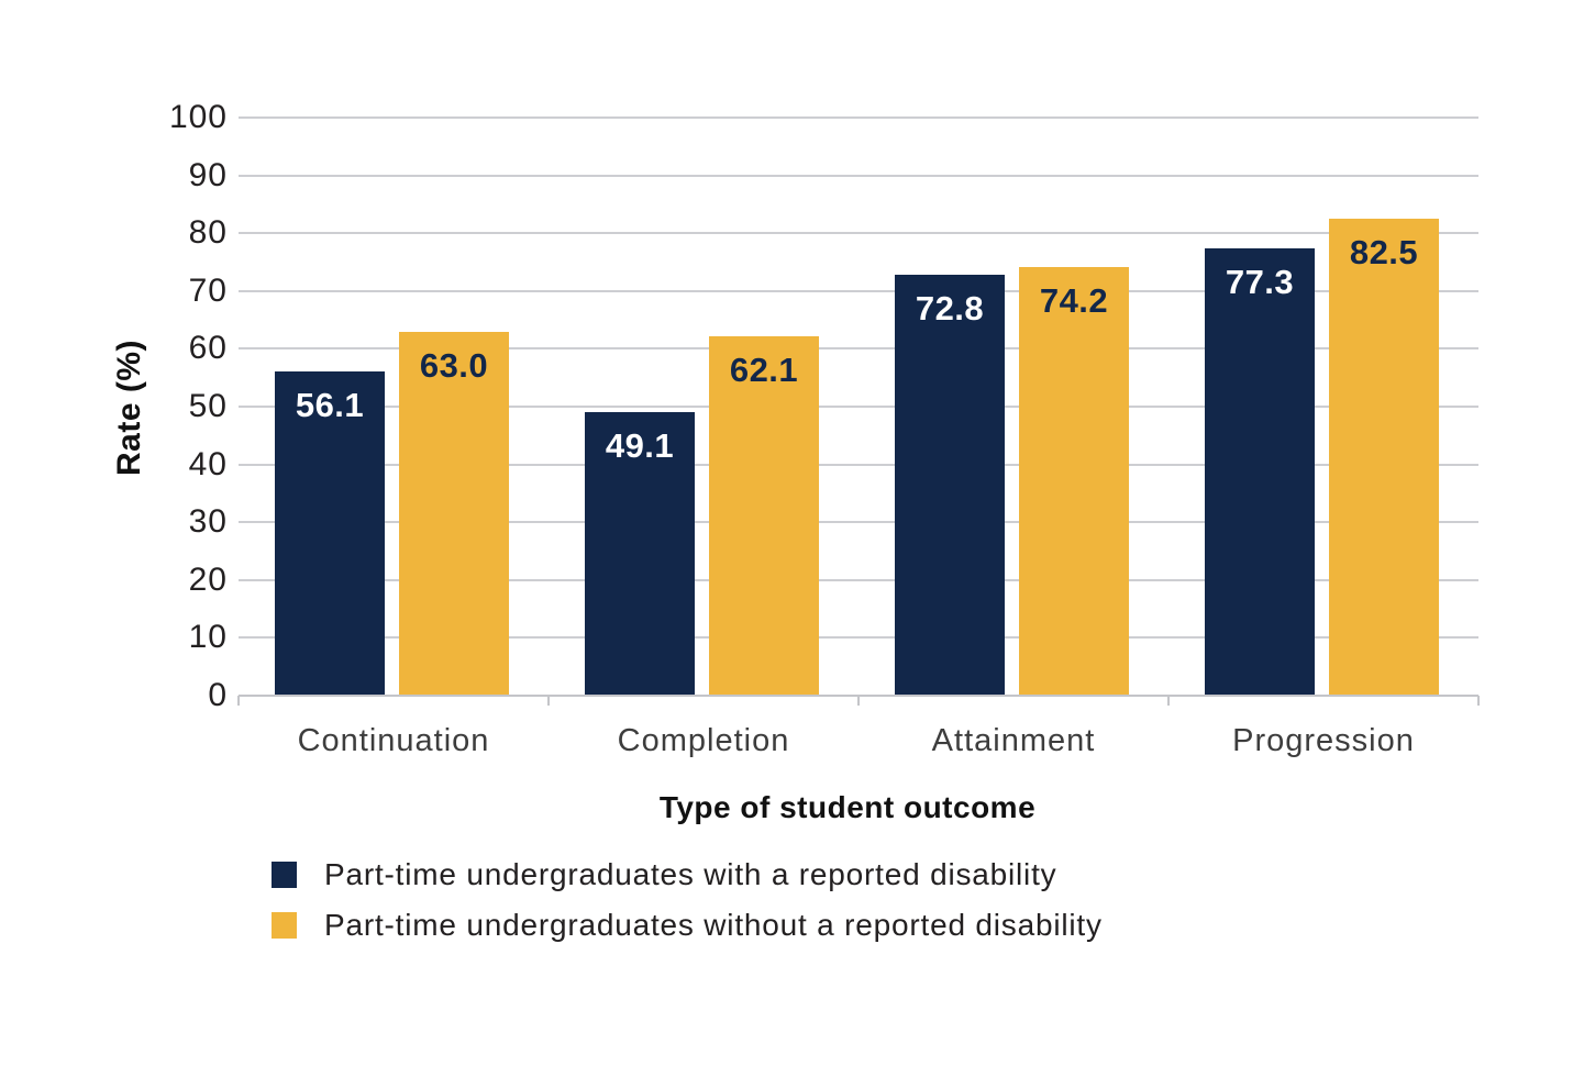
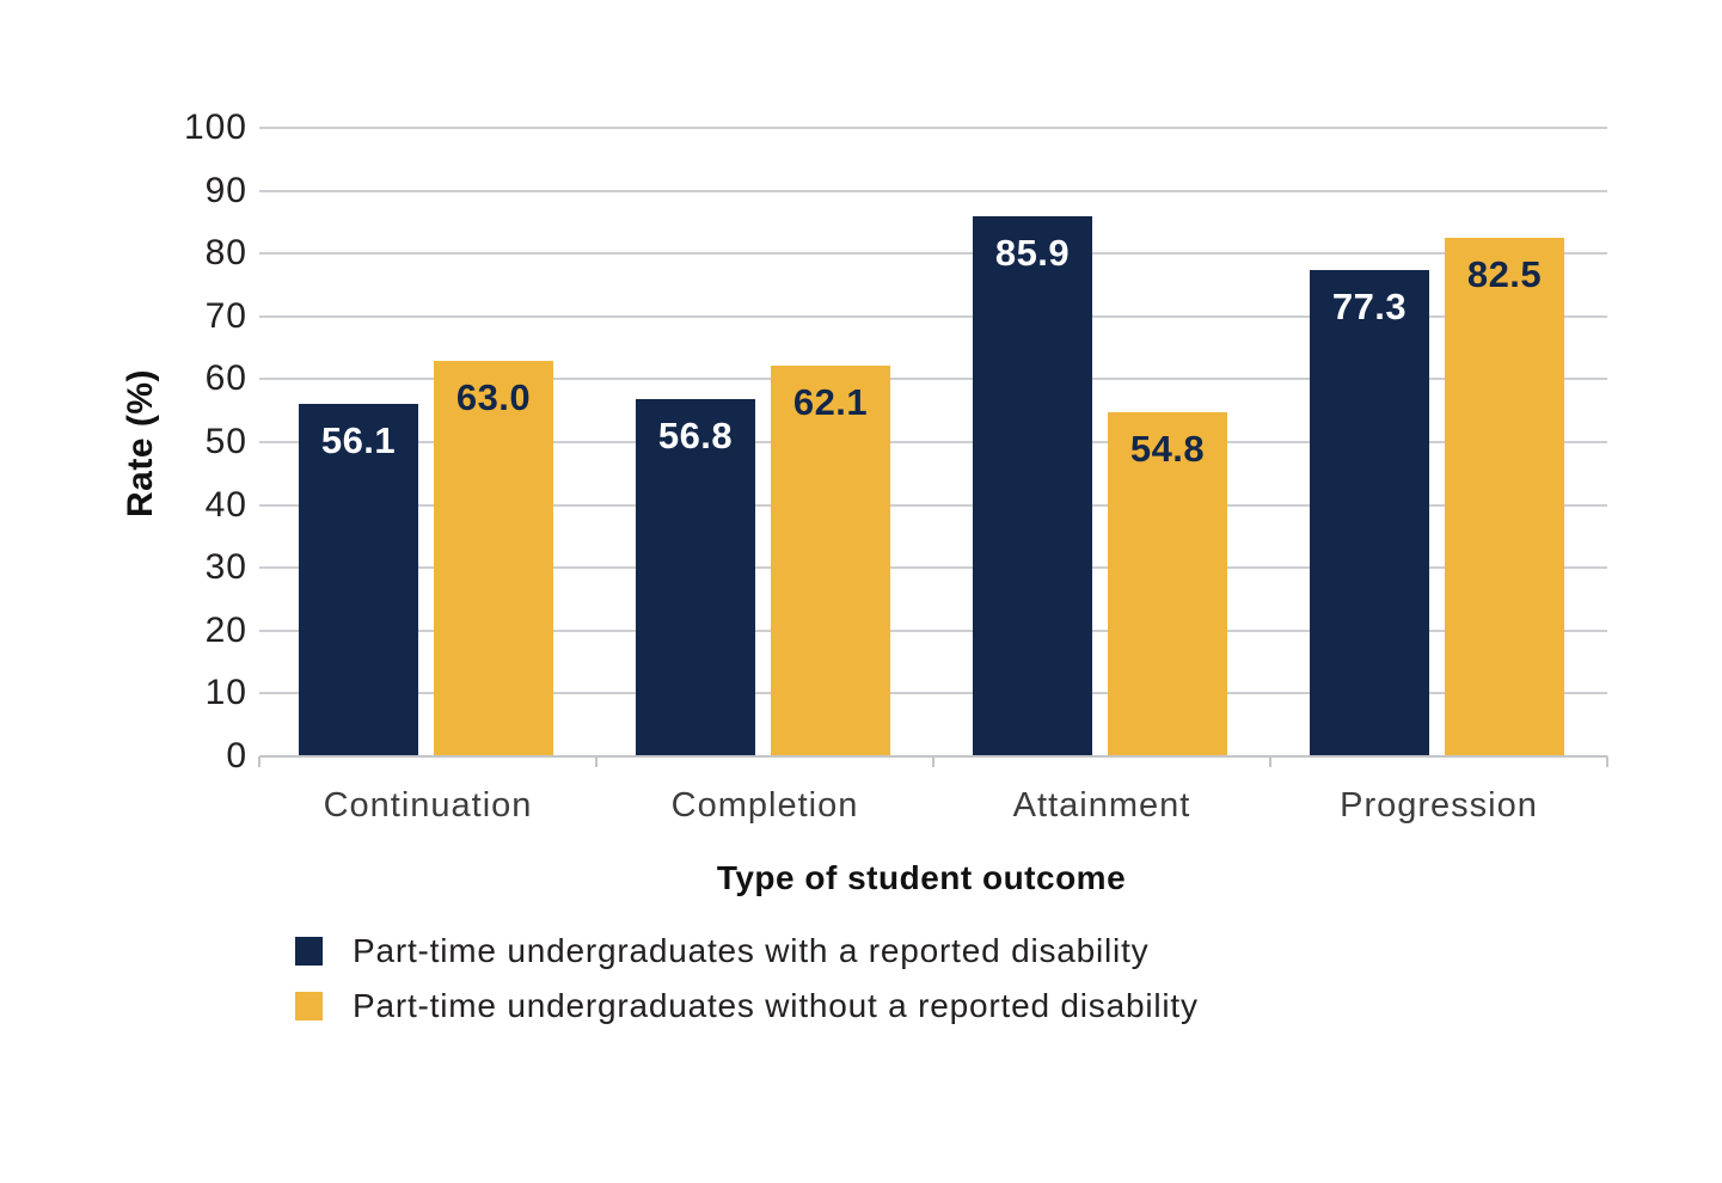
Part-time undergraduates with a reported disability/Completion: 49.1 -> 56.8
Part-time undergraduates with a reported disability/Attainment: 72.8 -> 85.9
Part-time undergraduates without a reported disability/Attainment: 74.2 -> 54.8
